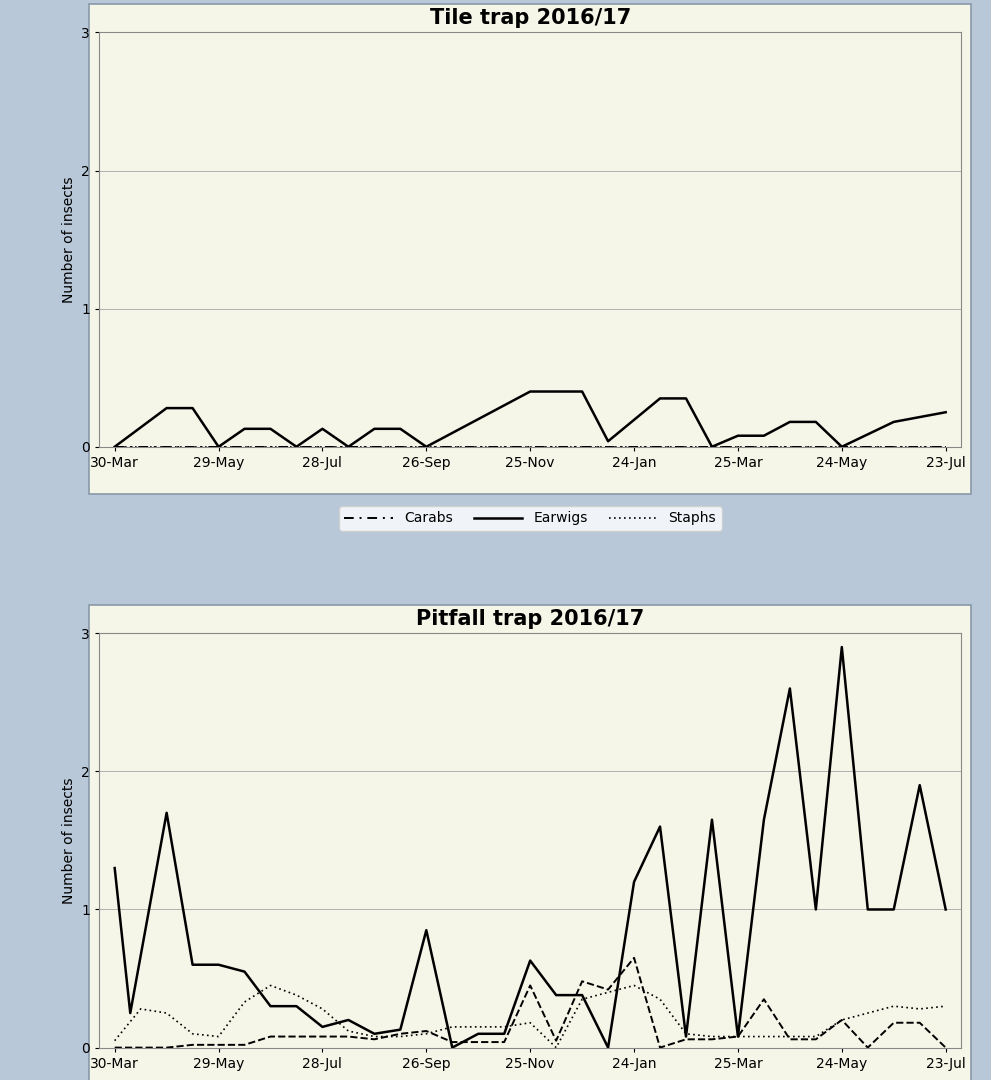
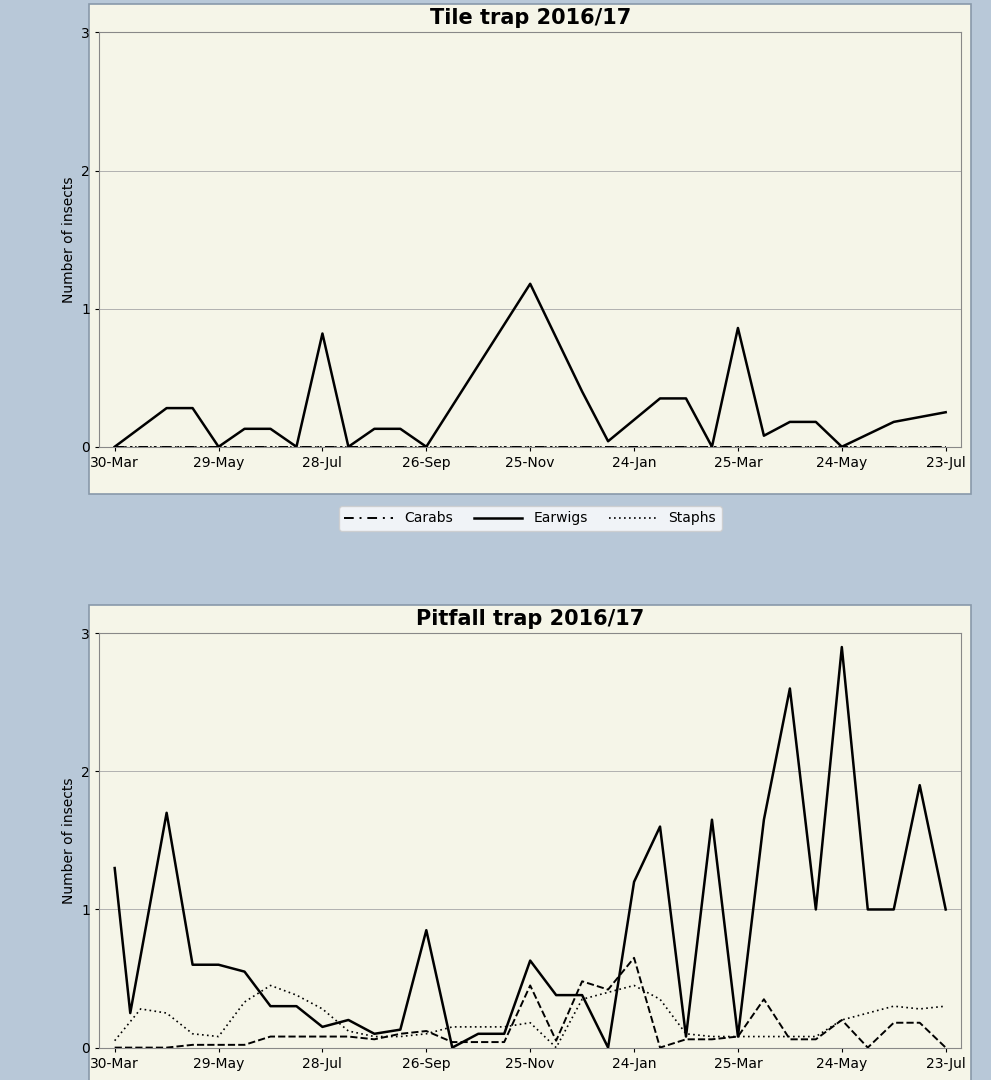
Tile trap 2016/17/28-Jul: 0.13 -> 0.82
Tile trap 2016/17/25-Nov: 0.40 -> 1.18
Tile trap 2016/17/25-Mar: 0.08 -> 0.86
